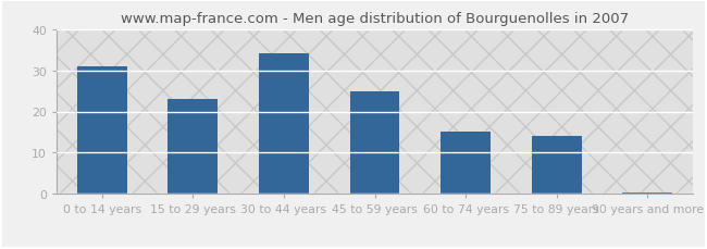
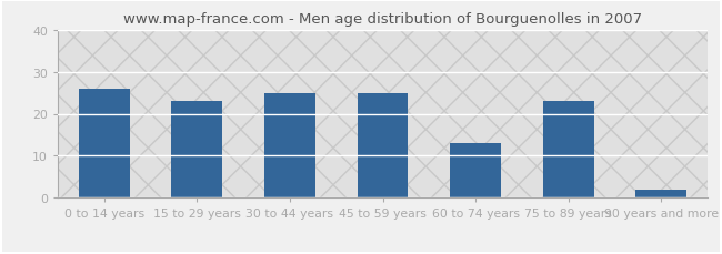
0 to 14 years: 31.0 -> 26.0
30 to 44 years: 34.0 -> 25.0
60 to 74 years: 15.0 -> 13.0
75 to 89 years: 14.0 -> 23.0
90 years and more: 0.5 -> 2.0
